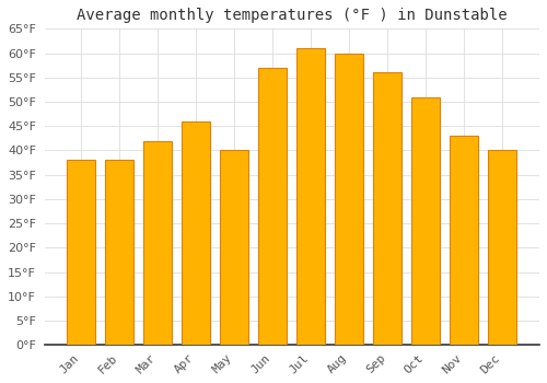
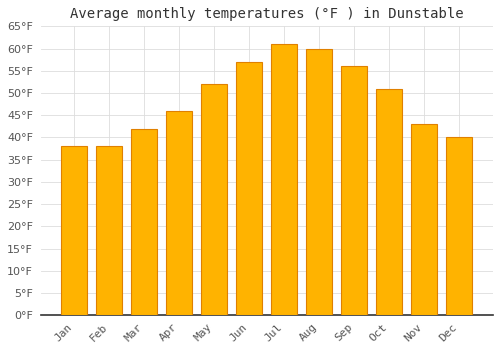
May: 40°F -> 52°F
